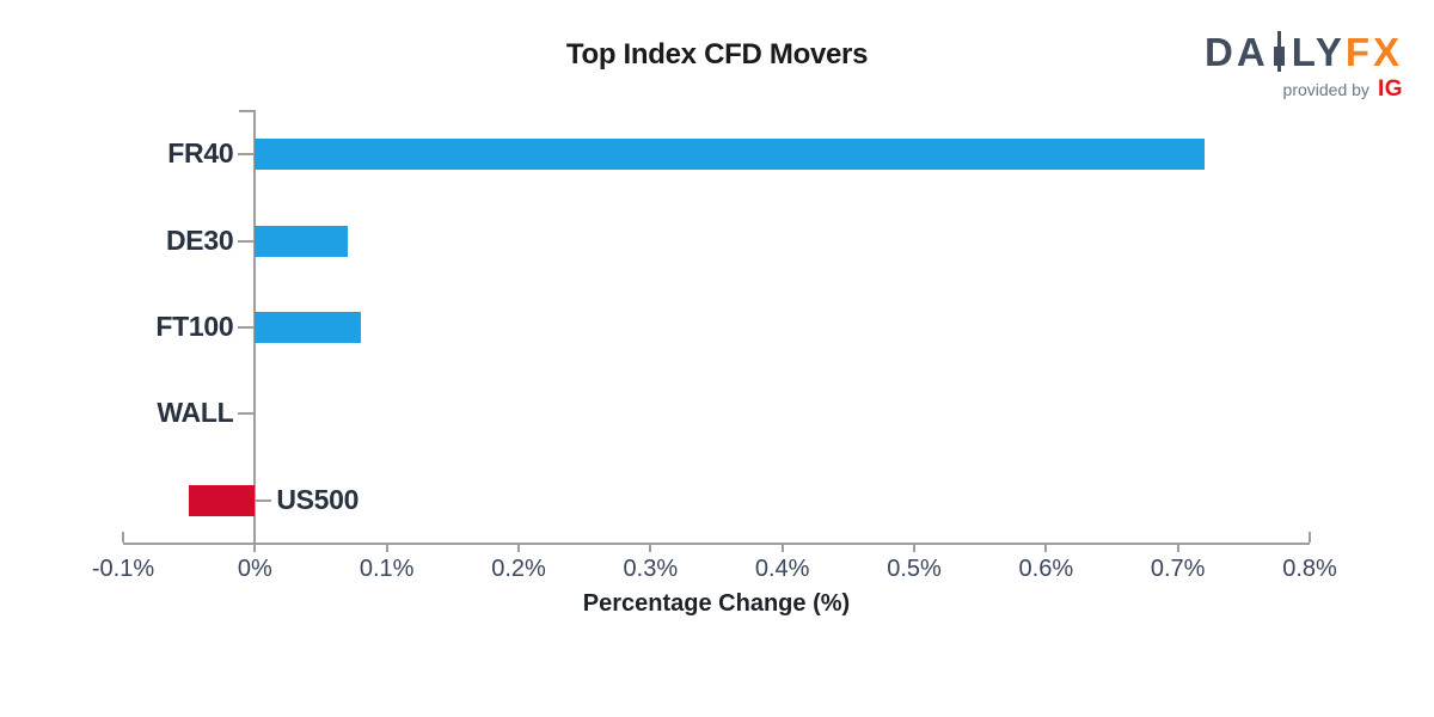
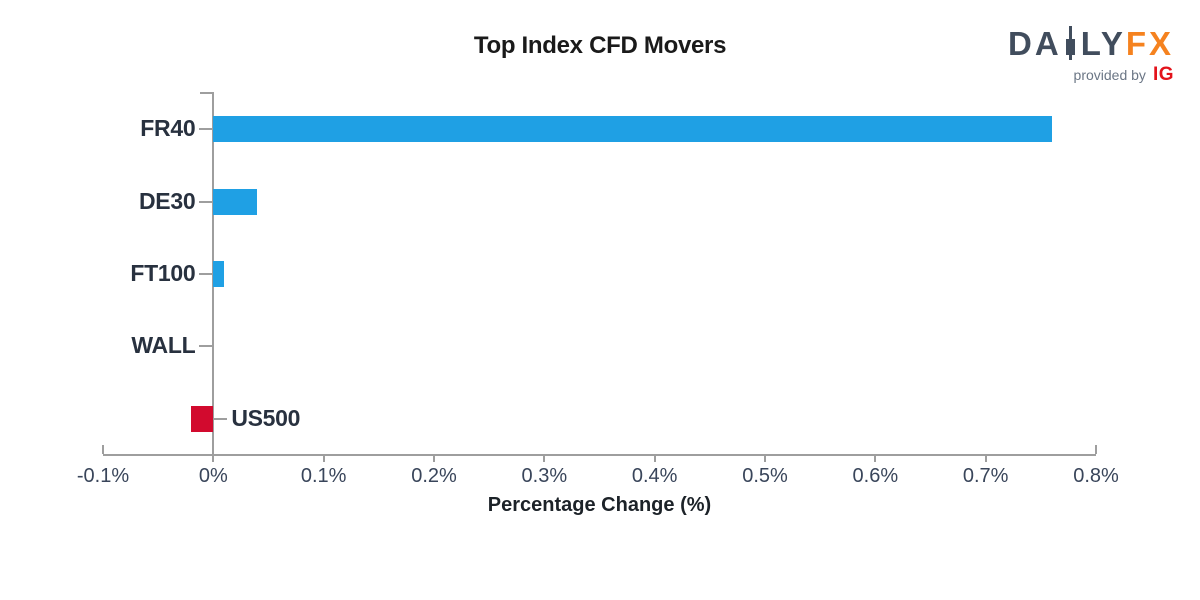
FR40: 0.72% -> 0.76%
DE30: 0.07% -> 0.04%
FT100: 0.08% -> 0.01%
US500: -0.05% -> -0.02%
